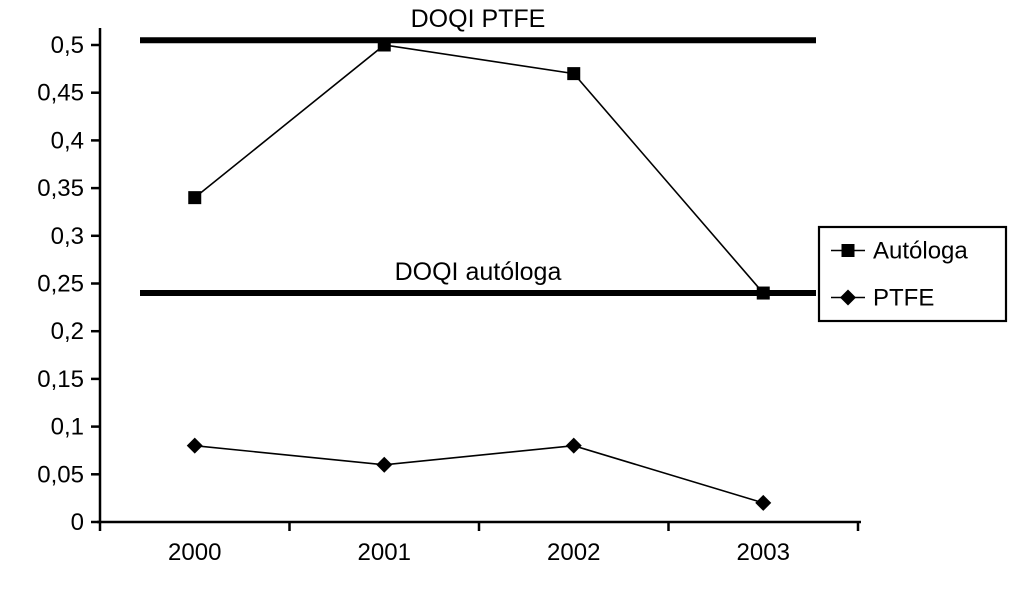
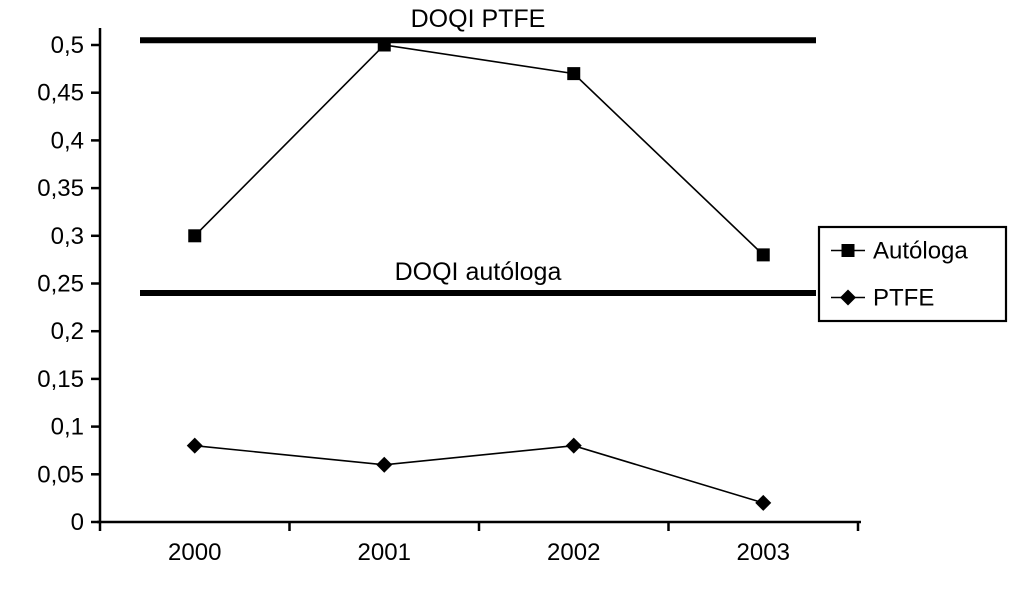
Autóloga/2000: 0,34 -> 0,30
Autóloga/2003: 0,24 -> 0,28
